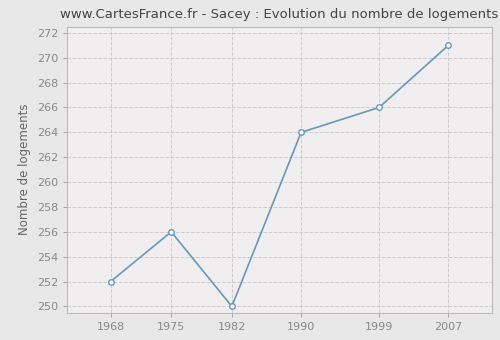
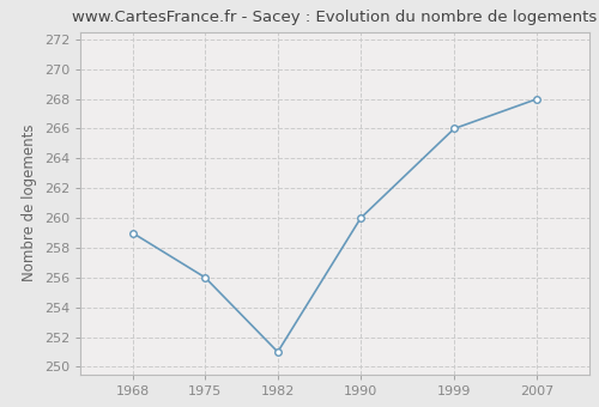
1968: 252 -> 259
1982: 250 -> 251
1990: 264 -> 260
2007: 271 -> 268
